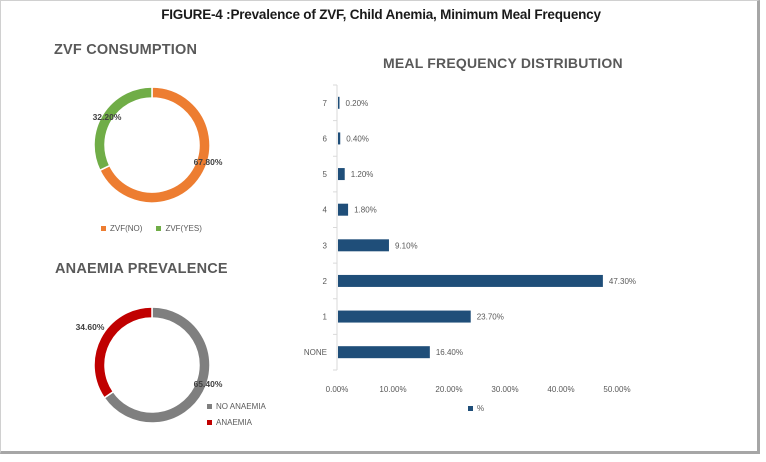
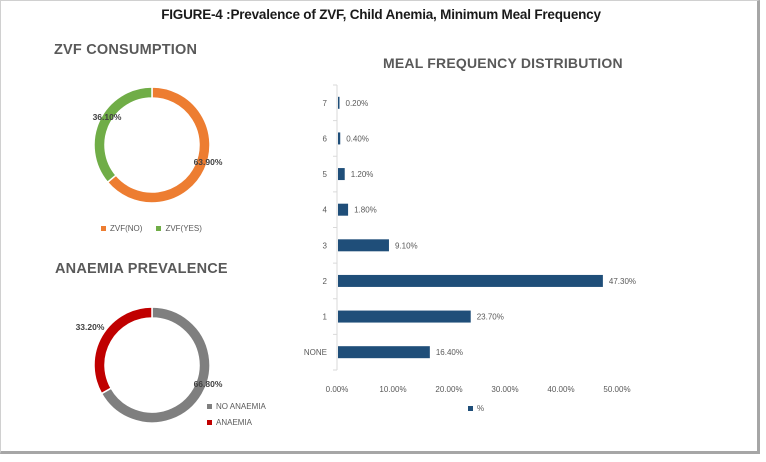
ZVF CONSUMPTION/ZVF(NO): 67.80% -> 63.90%
ZVF CONSUMPTION/ZVF(YES): 32.20% -> 36.10%
ANAEMIA PREVALENCE/NO ANAEMIA: 65.40% -> 66.80%
ANAEMIA PREVALENCE/ANAEMIA: 34.60% -> 33.20%
